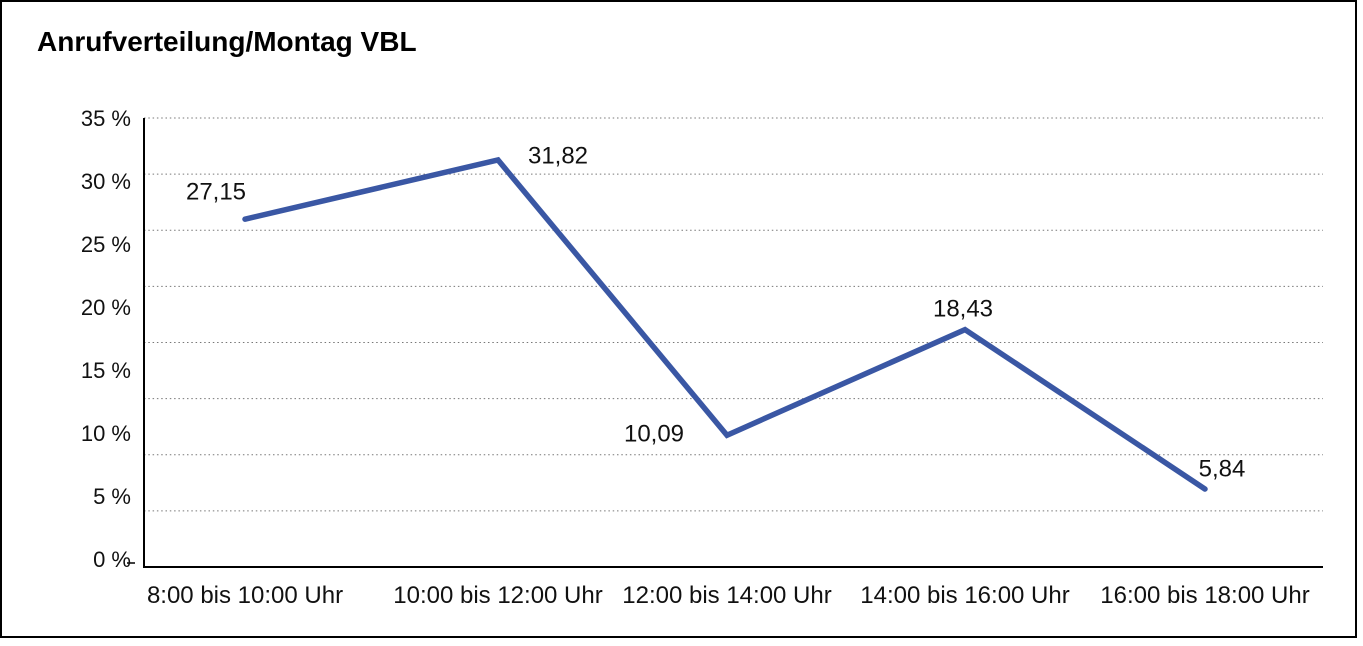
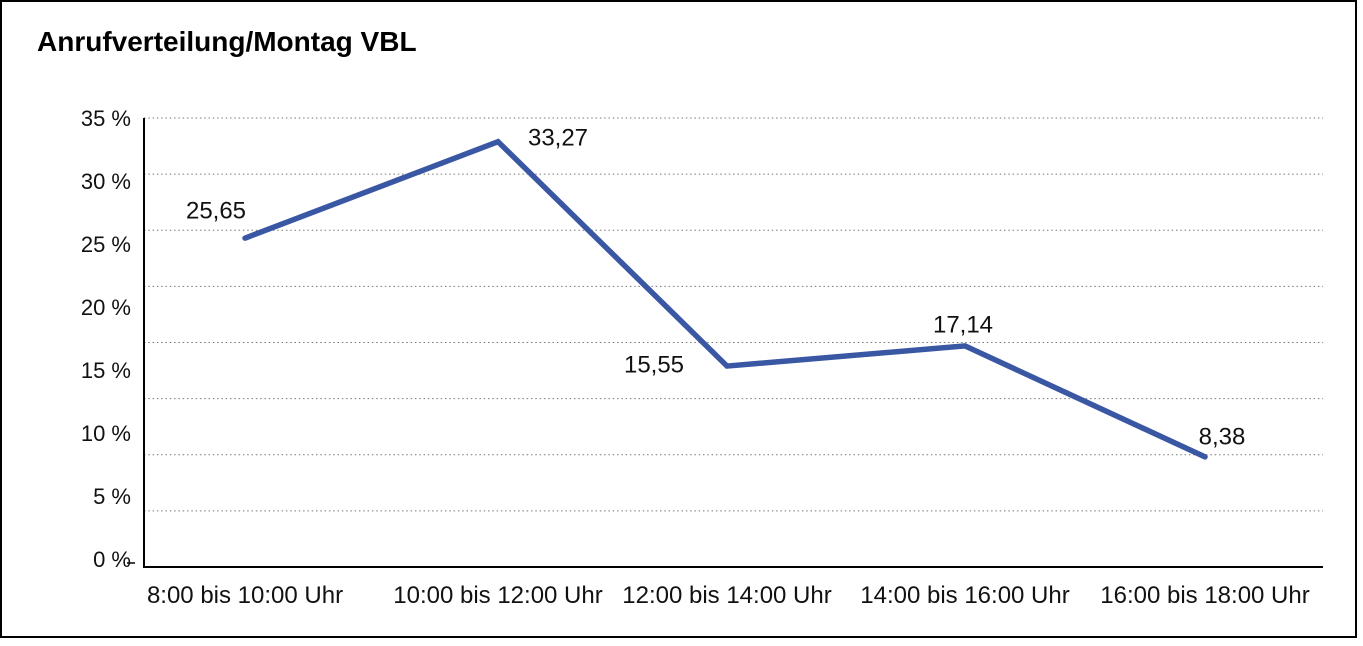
8:00 bis 10:00 Uhr: 27,15 -> 25,65
10:00 bis 12:00 Uhr: 31,82 -> 33,27
12:00 bis 14:00 Uhr: 10,09 -> 15,55
14:00 bis 16:00 Uhr: 18,43 -> 17,14
16:00 bis 18:00 Uhr: 5,84 -> 8,38
